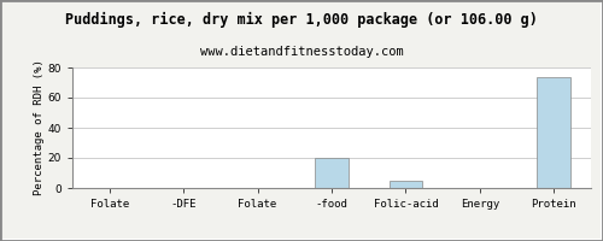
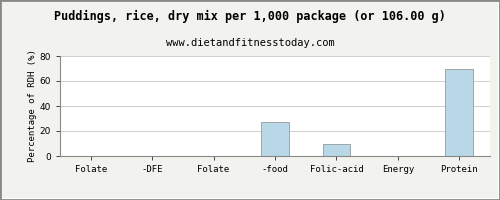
-food: 20 -> 27
Folic-acid: 5 -> 10
Protein: 74 -> 70
